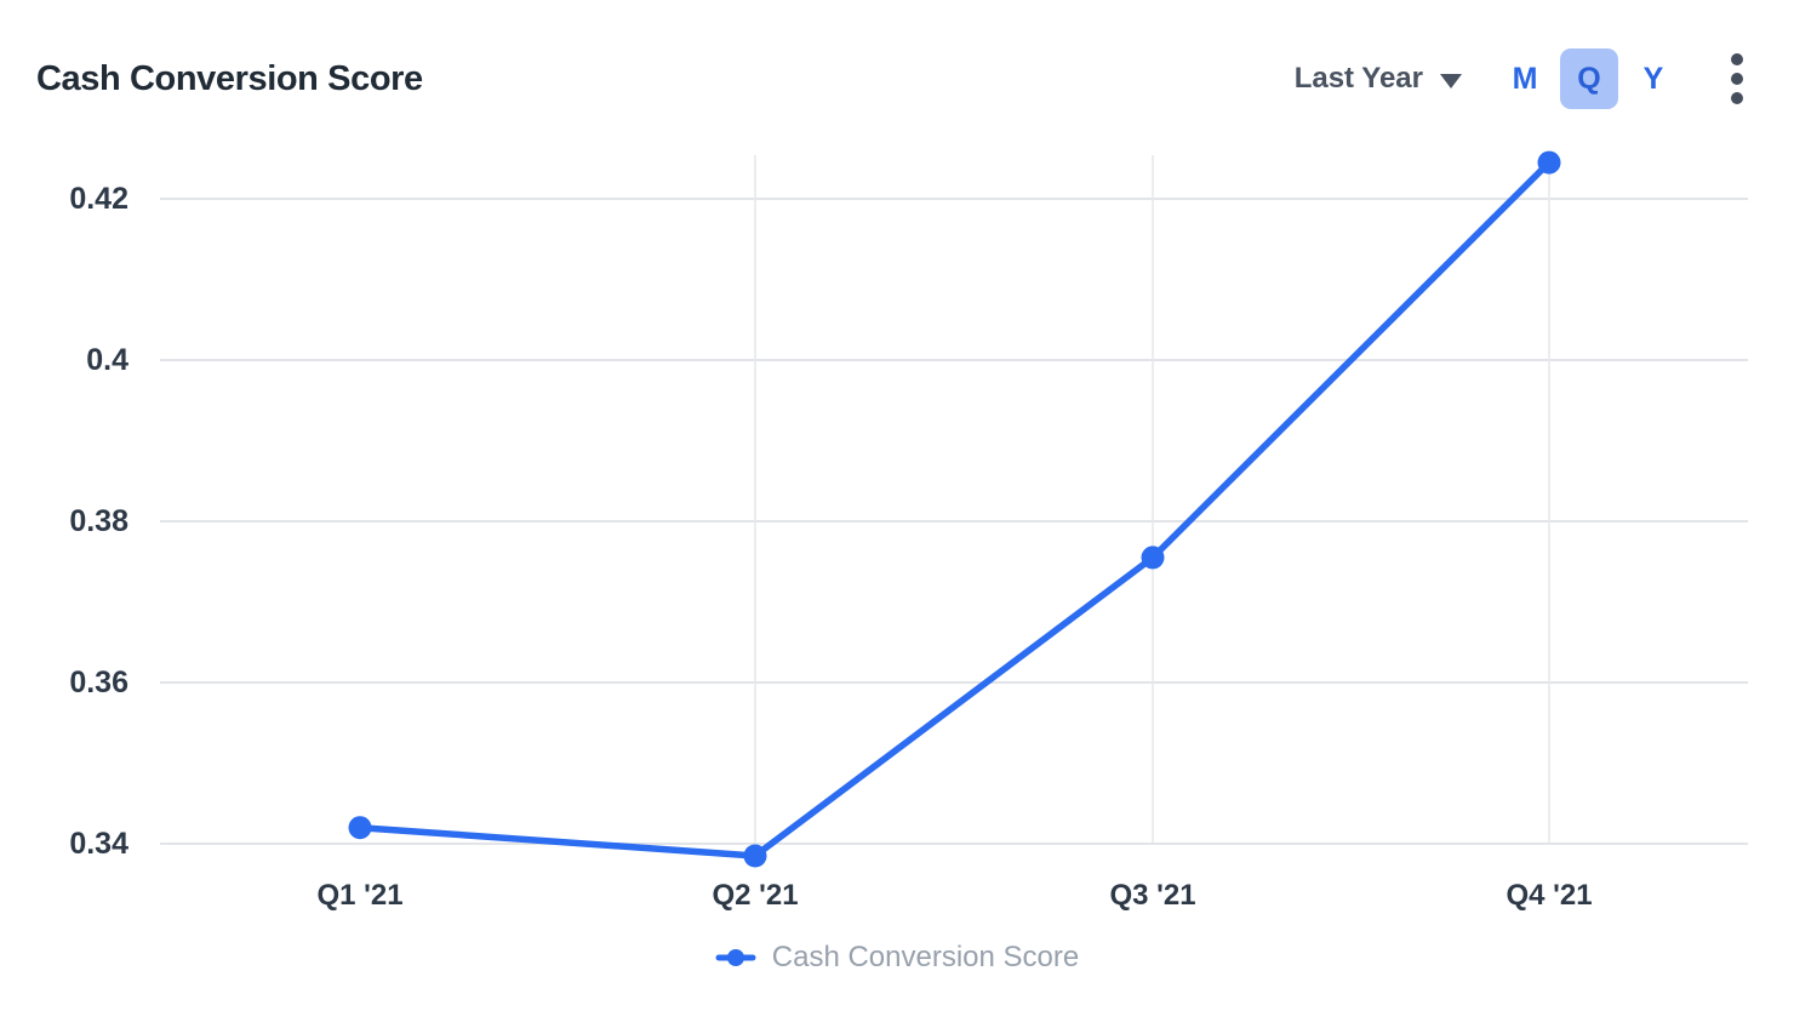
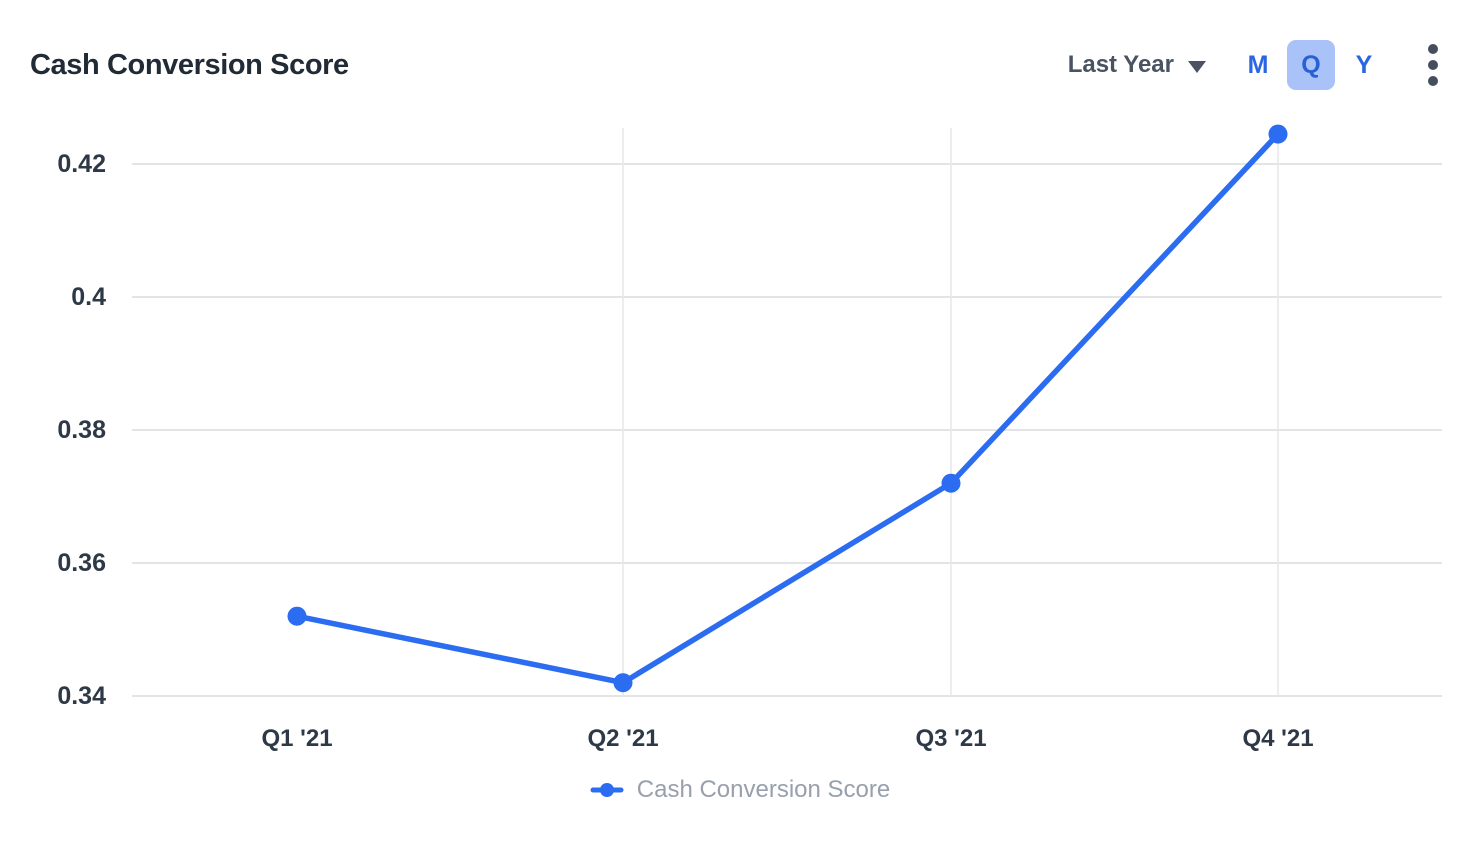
Q1 '21: 0.342 -> 0.352
Q2 '21: 0.339 -> 0.342
Q3 '21: 0.376 -> 0.372
